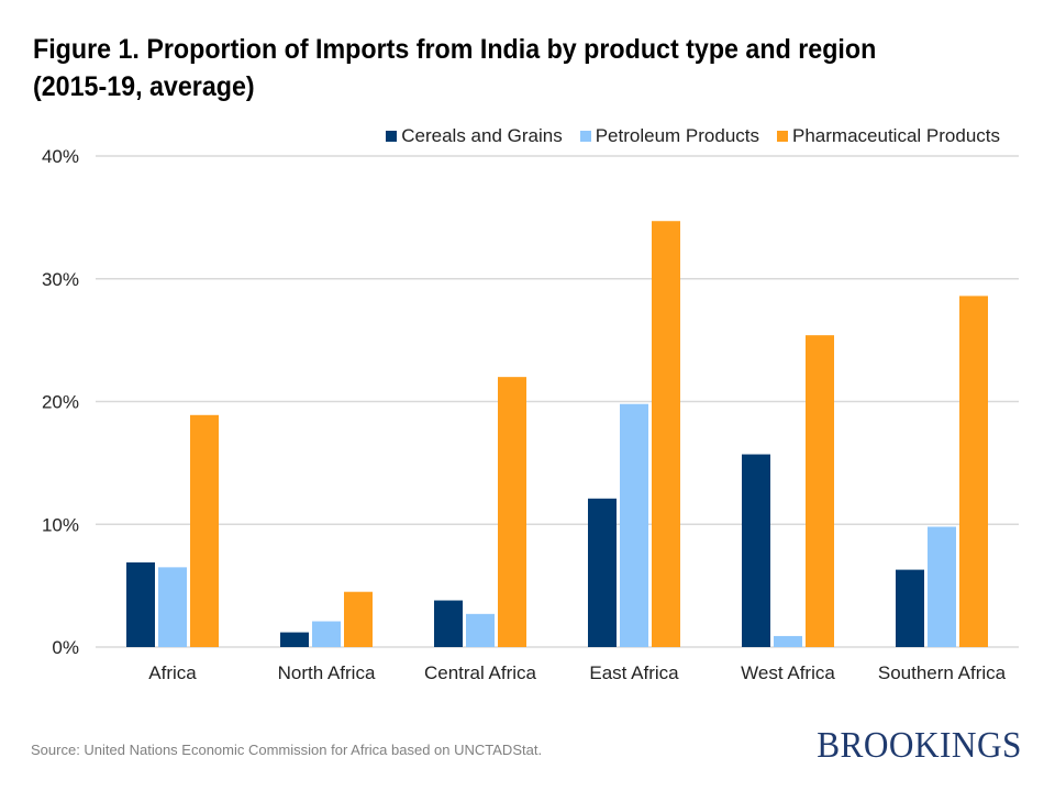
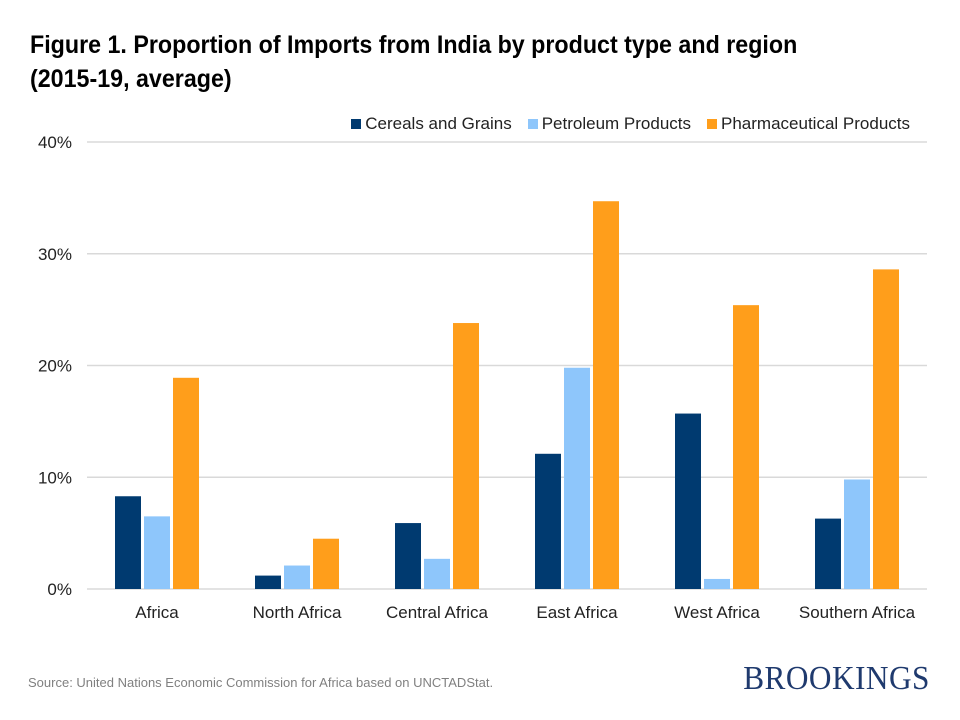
Cereals and Grains/Africa: 6.9% -> 8.3%
Cereals and Grains/Central Africa: 3.8% -> 5.9%
Pharmaceutical Products/Central Africa: 22.0% -> 23.8%
